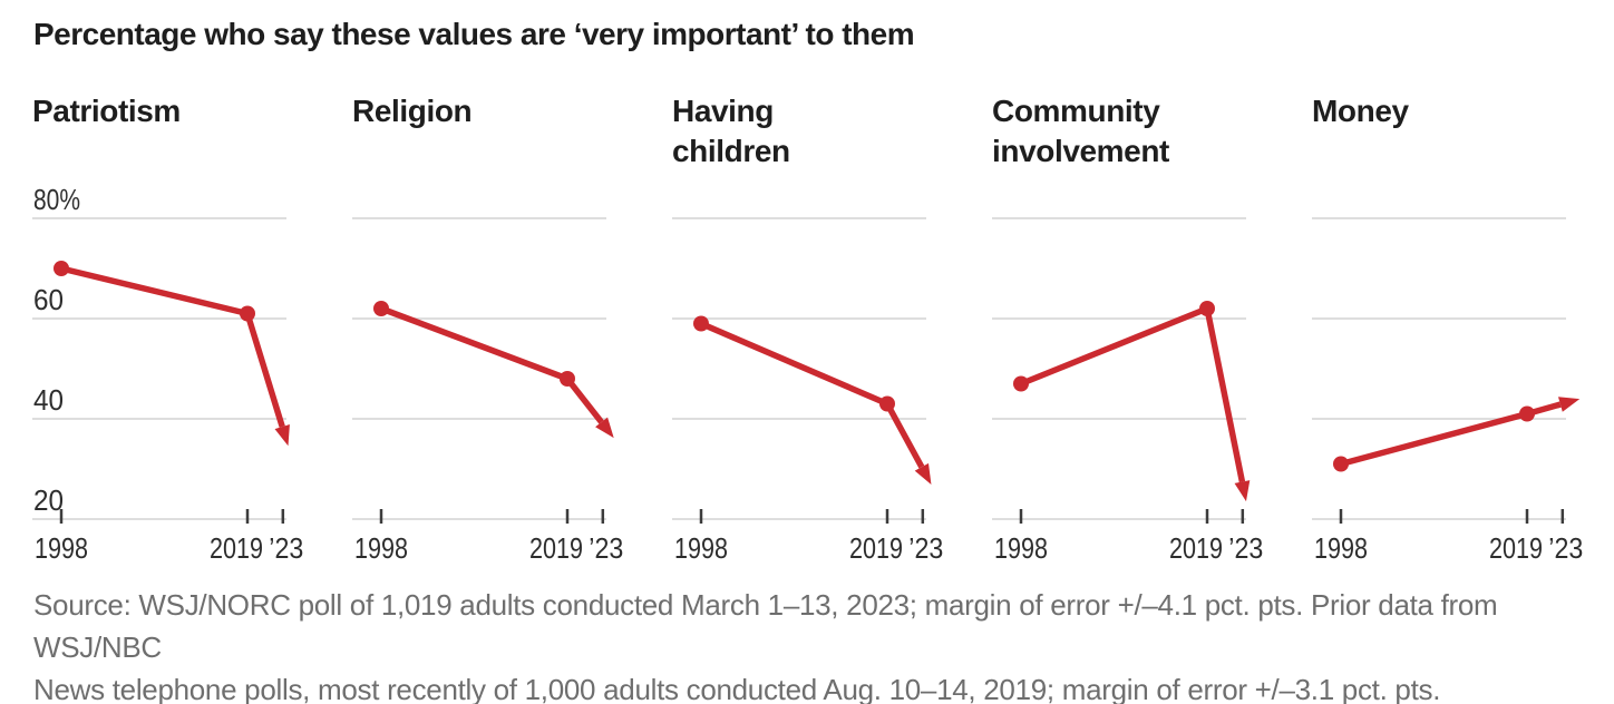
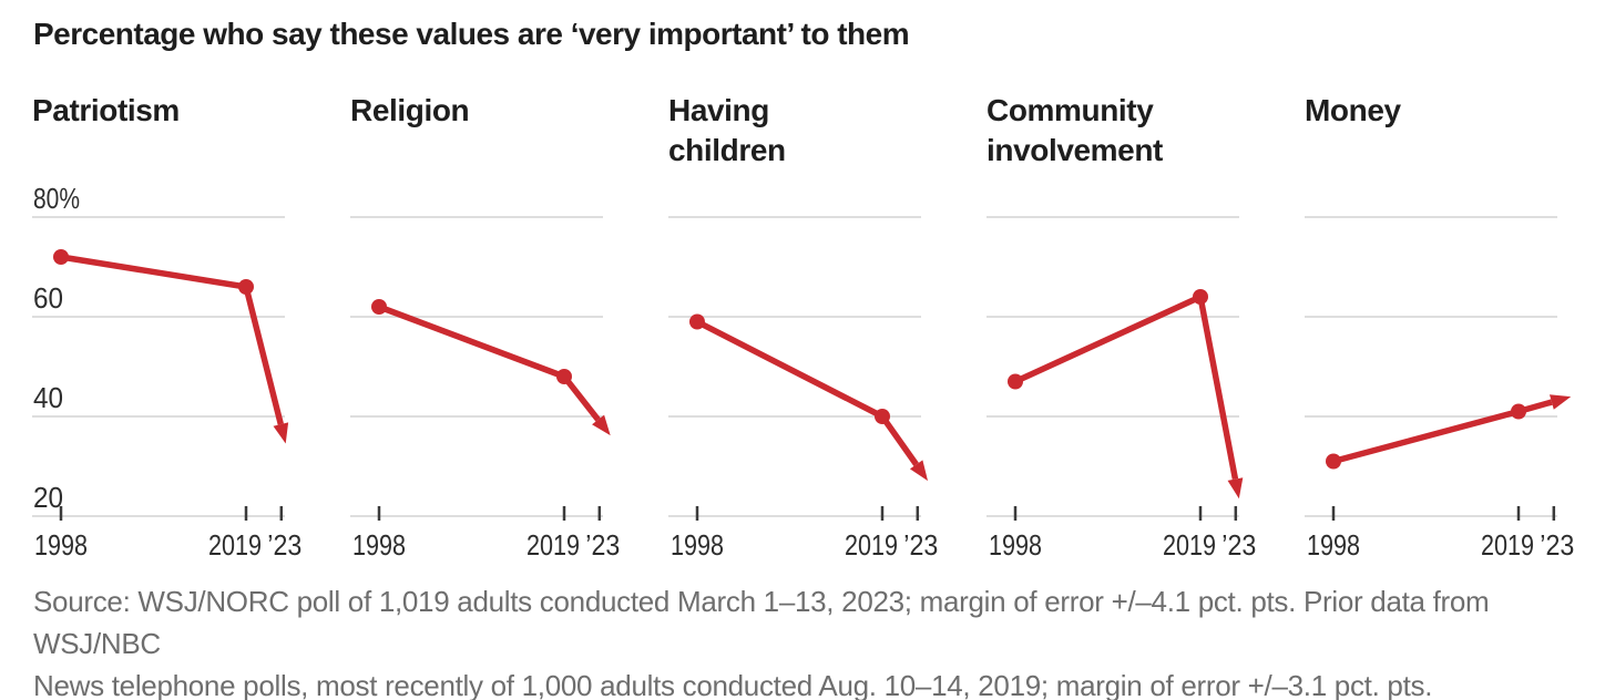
Patriotism/1998: 70% -> 72%
Patriotism/2019: 61% -> 66%
Having children/2019: 43% -> 40%
Community involvement/2019: 62% -> 64%
